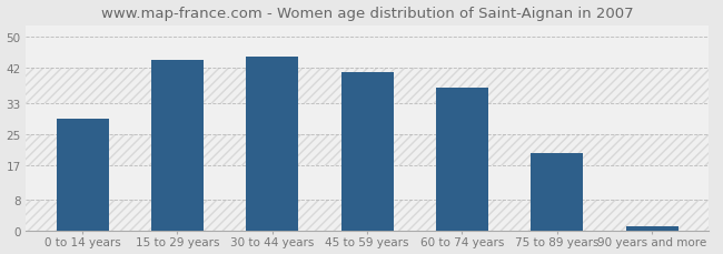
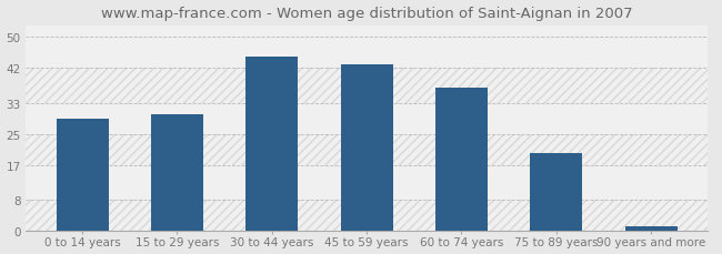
15 to 29 years: 44 -> 30
45 to 59 years: 41 -> 43
